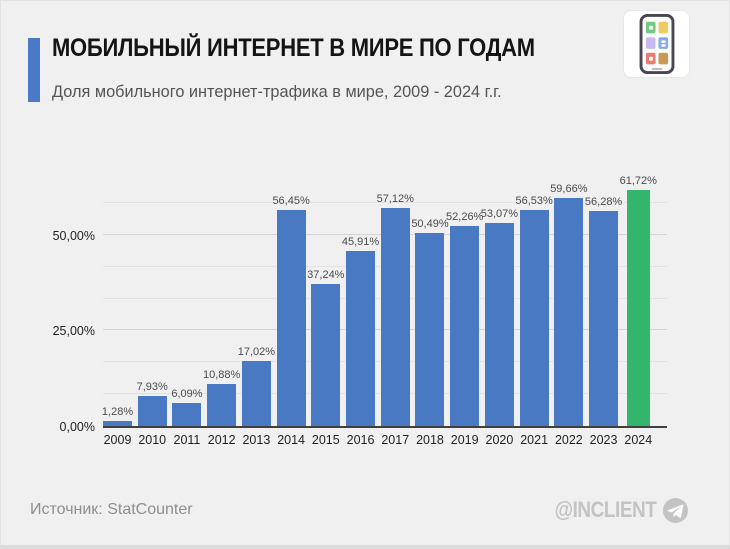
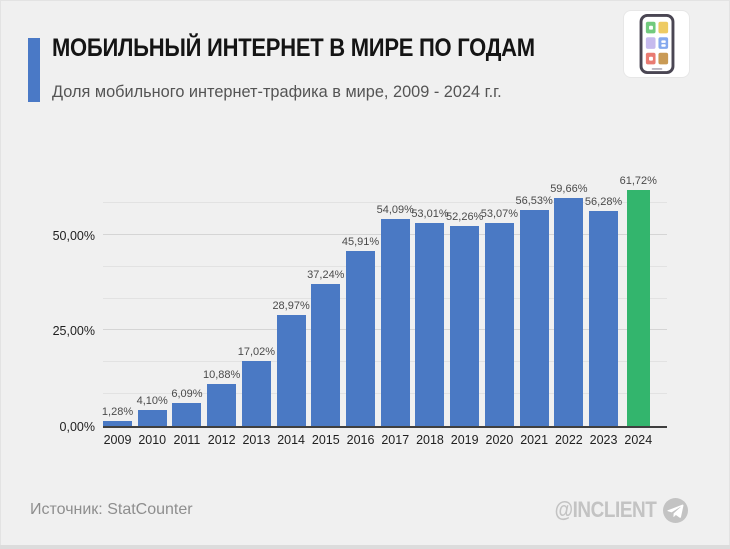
2010: 7,93% -> 4,10%
2014: 56,45% -> 28,97%
2017: 57,12% -> 54,09%
2018: 50,49% -> 53,01%
